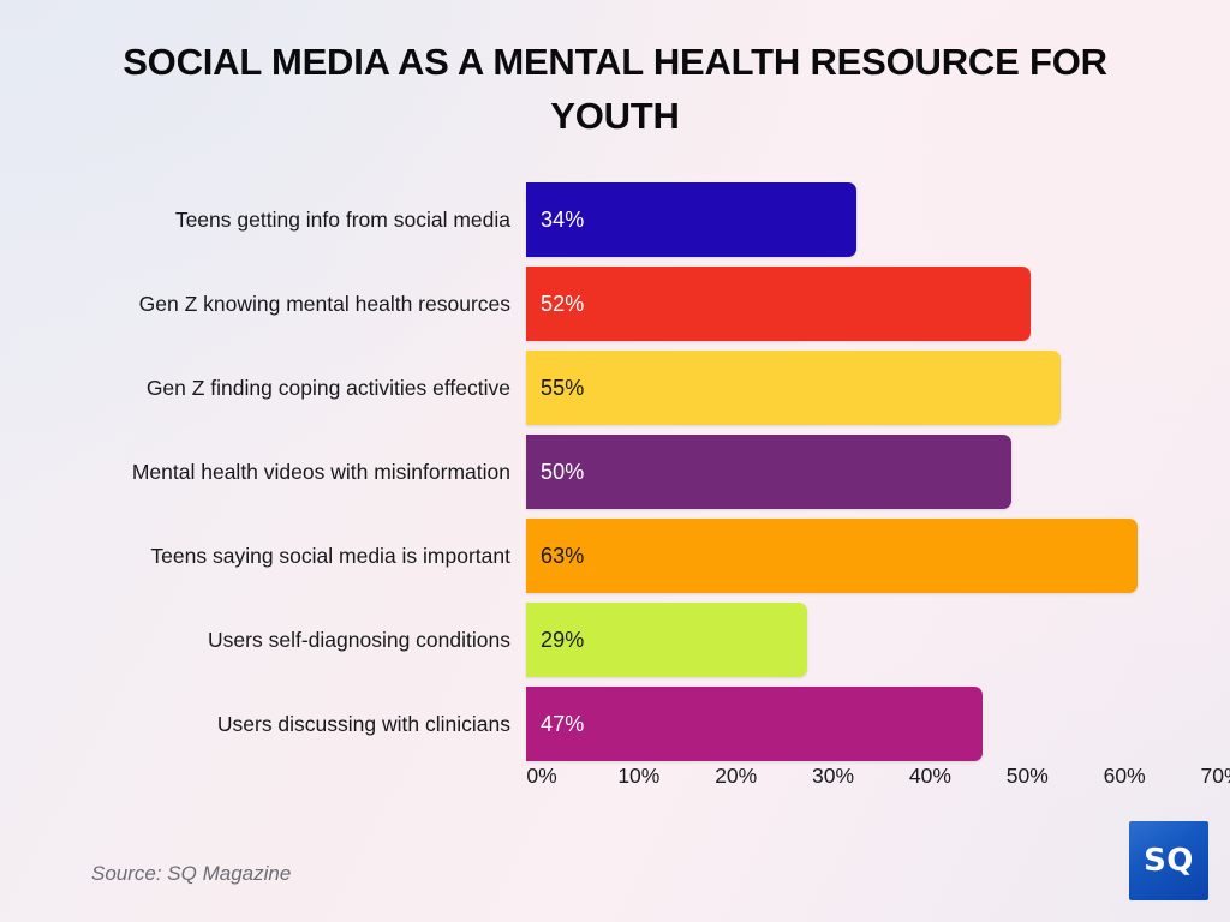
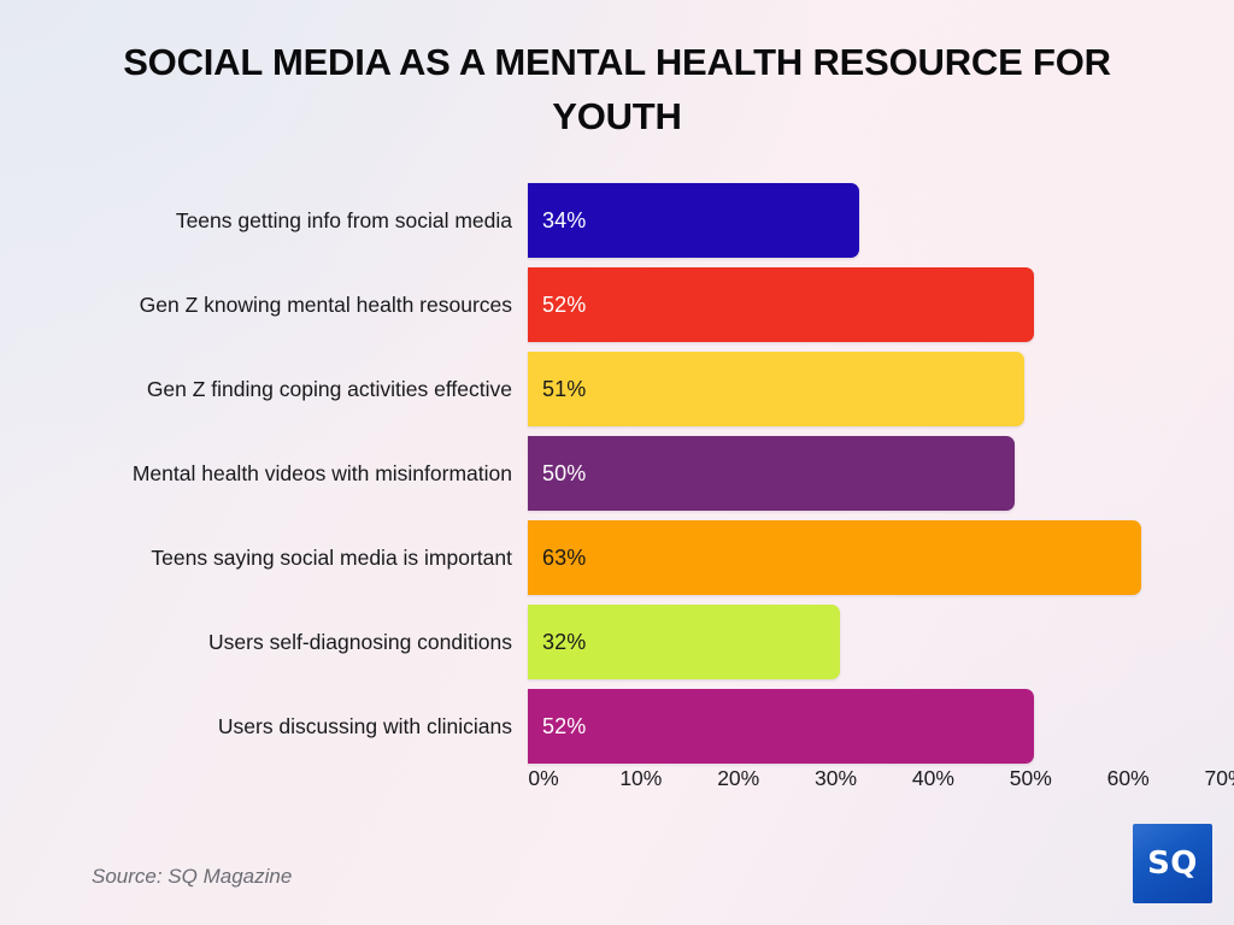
Gen Z finding coping activities effective: 55% -> 51%
Users self-diagnosing conditions: 29% -> 32%
Users discussing with clinicians: 47% -> 52%
